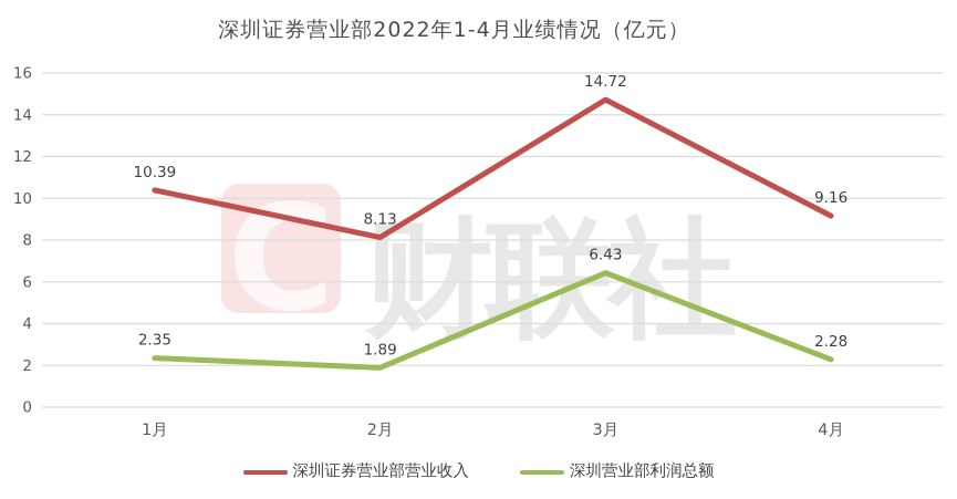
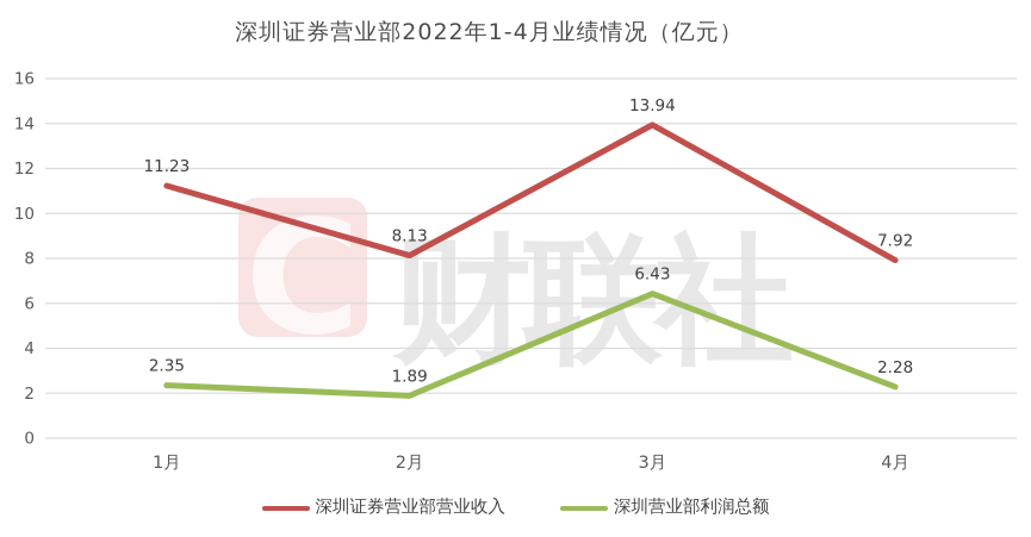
深圳证券营业部营业收入/1月: 10.39 -> 11.23
深圳证券营业部营业收入/3月: 14.72 -> 13.94
深圳证券营业部营业收入/4月: 9.16 -> 7.92
